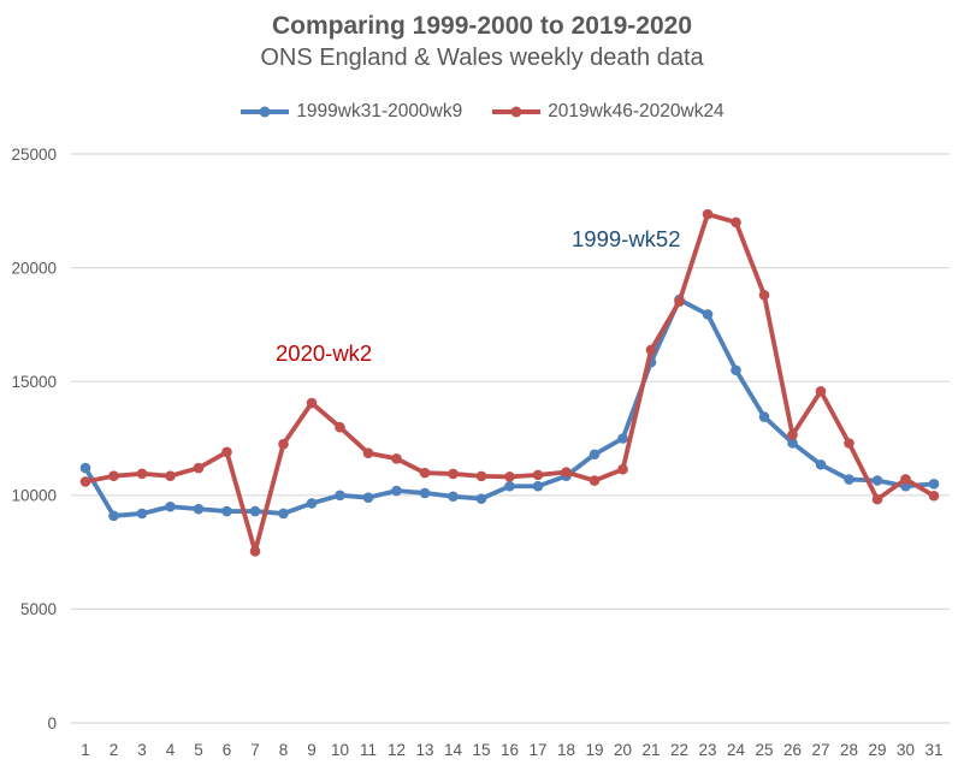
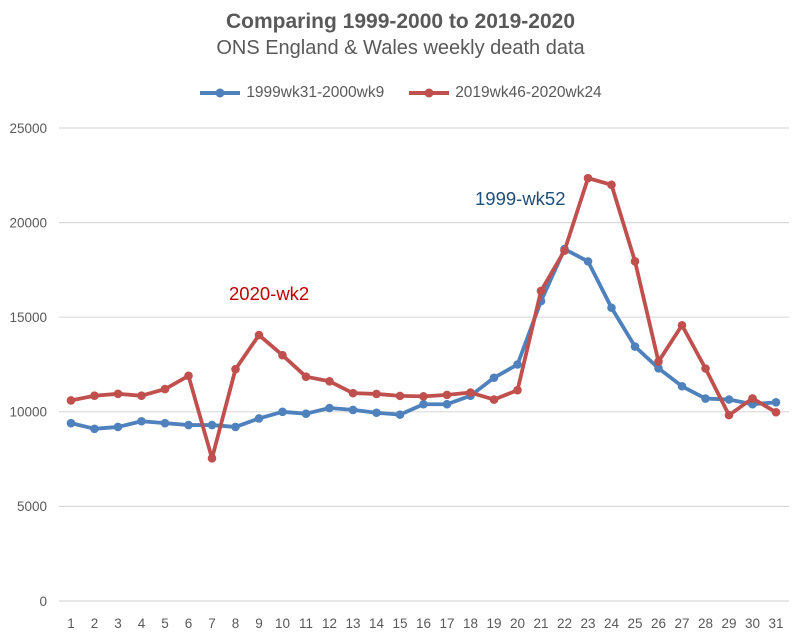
1999wk31-2000wk9/1: 11200 -> 9400
2019wk46-2020wk24/25: 18800 -> 18000
